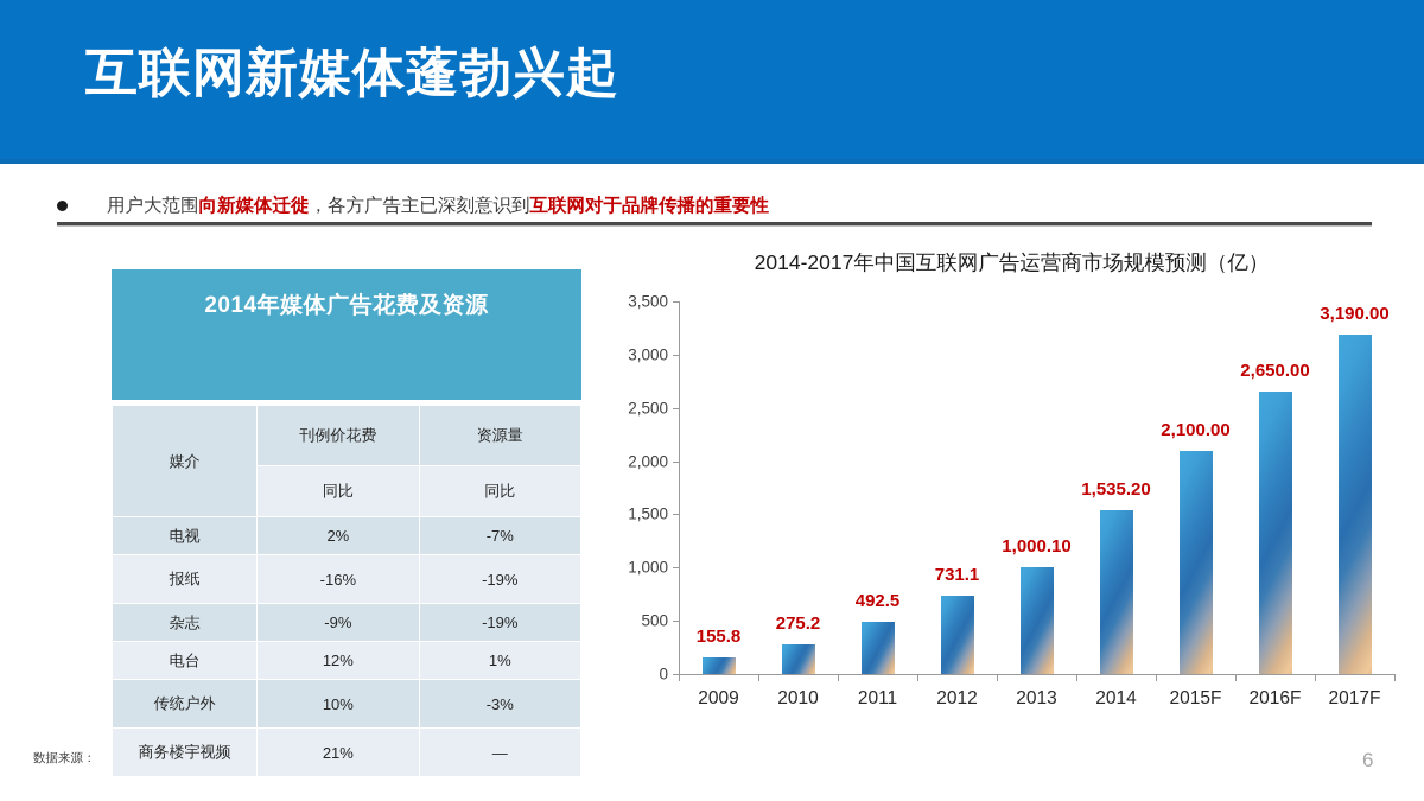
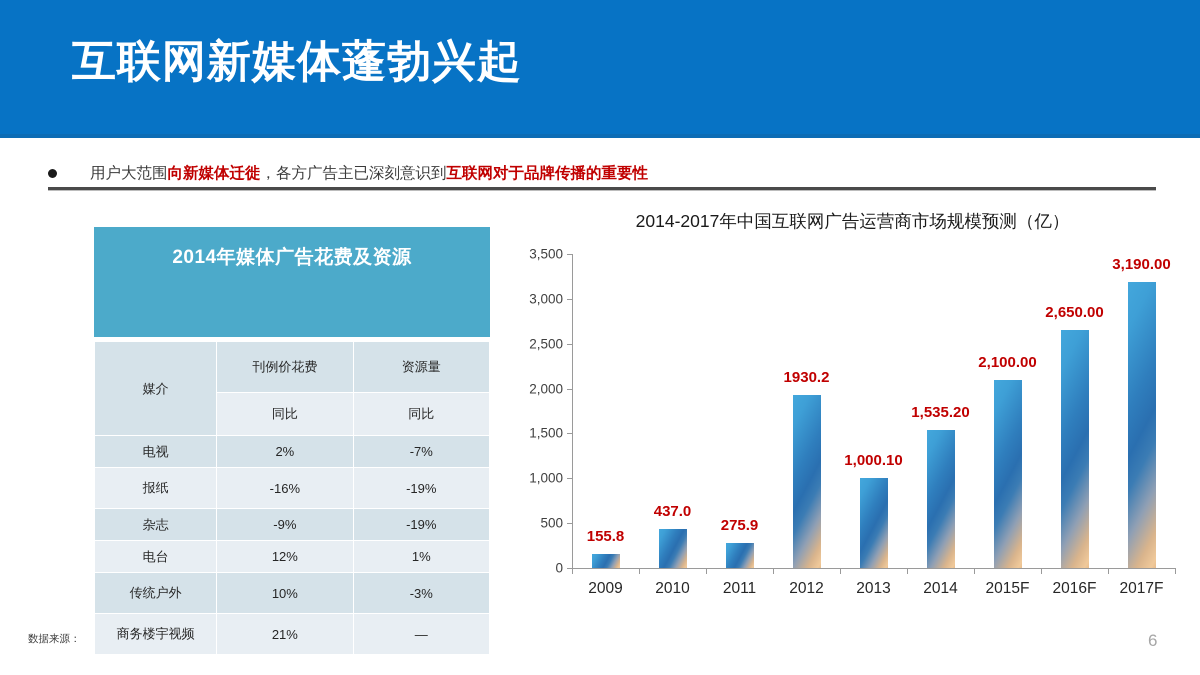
2010: 275.2 -> 437.0
2011: 492.5 -> 275.9
2012: 731.1 -> 1930.2
